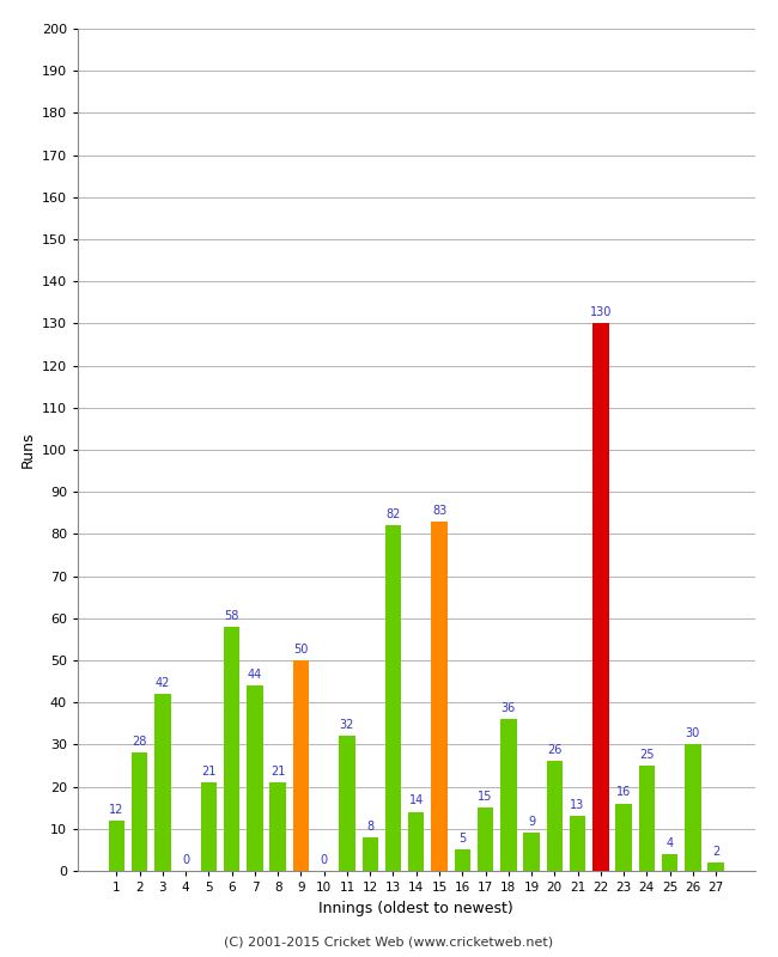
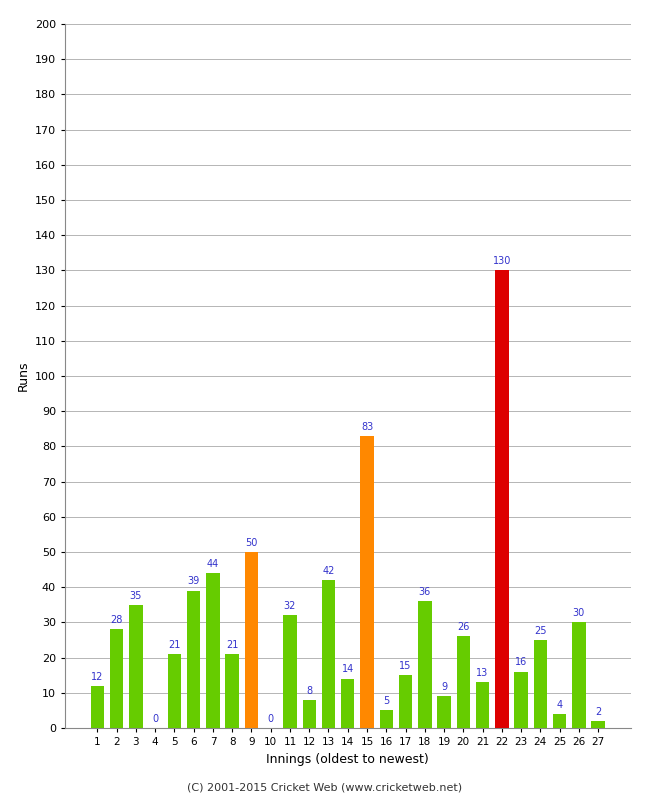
3: 42 -> 35
6: 58 -> 39
13: 82 -> 42
